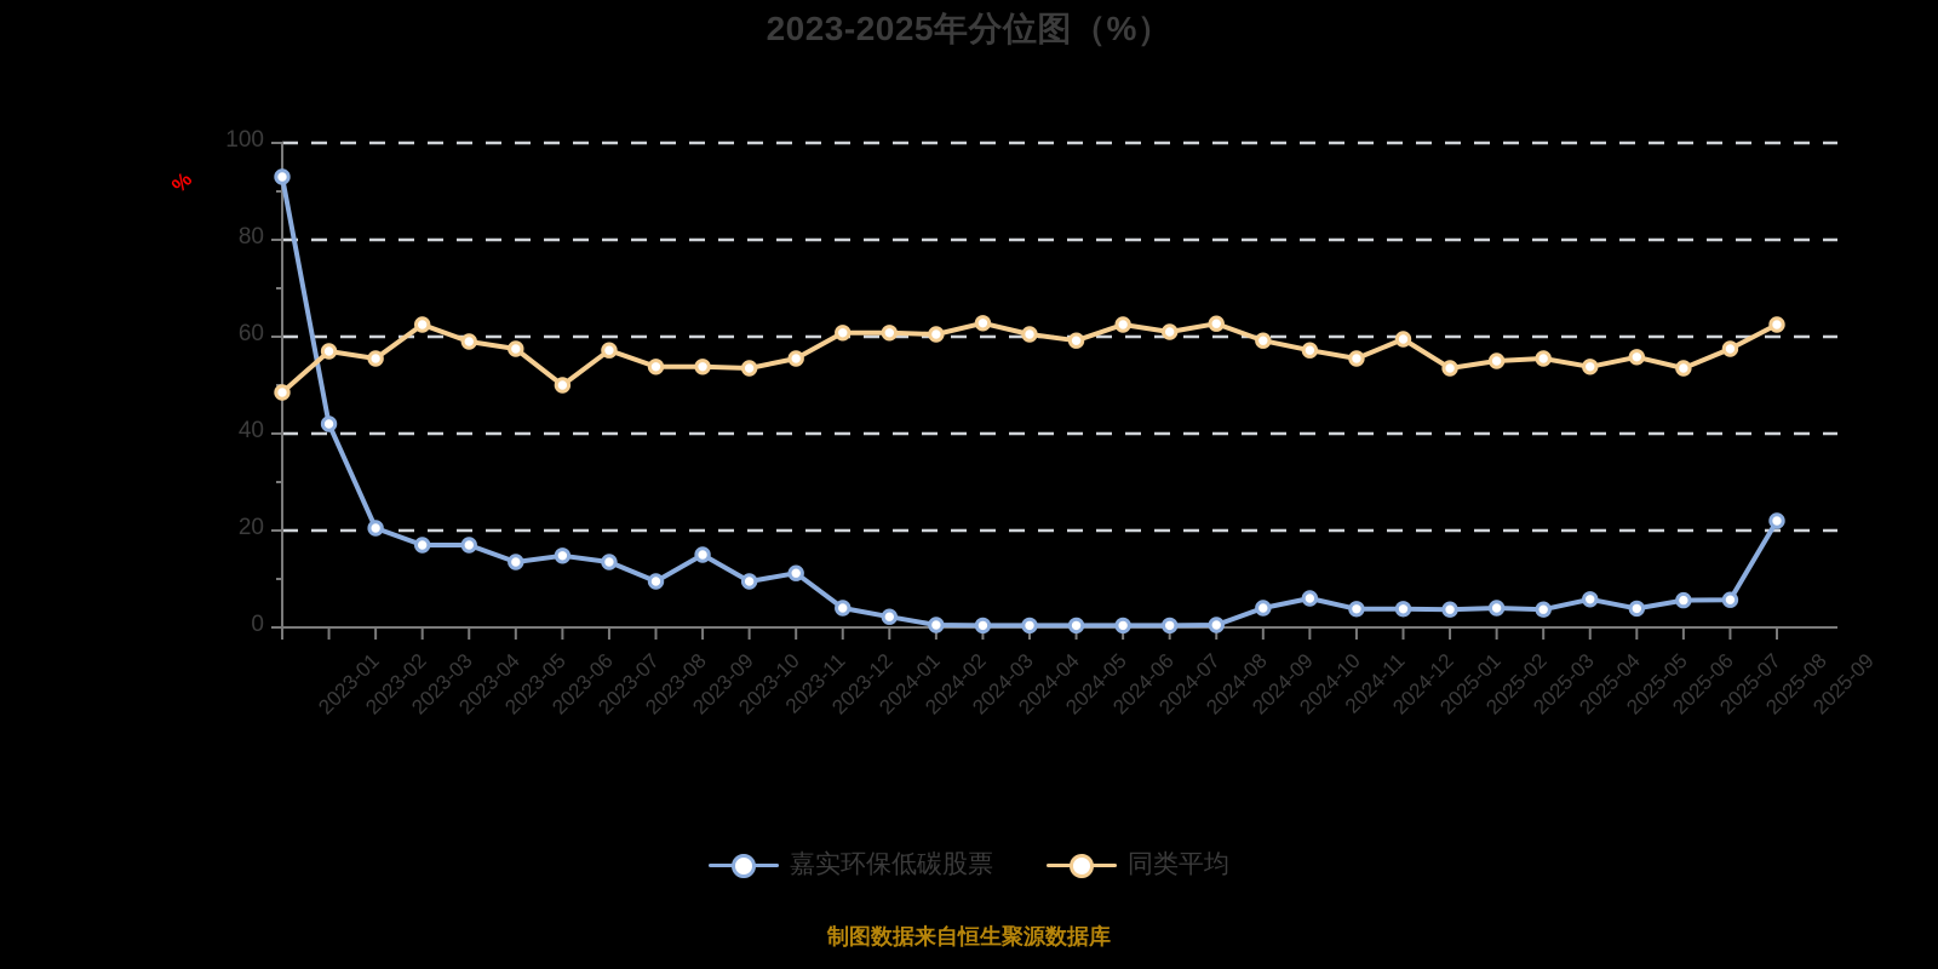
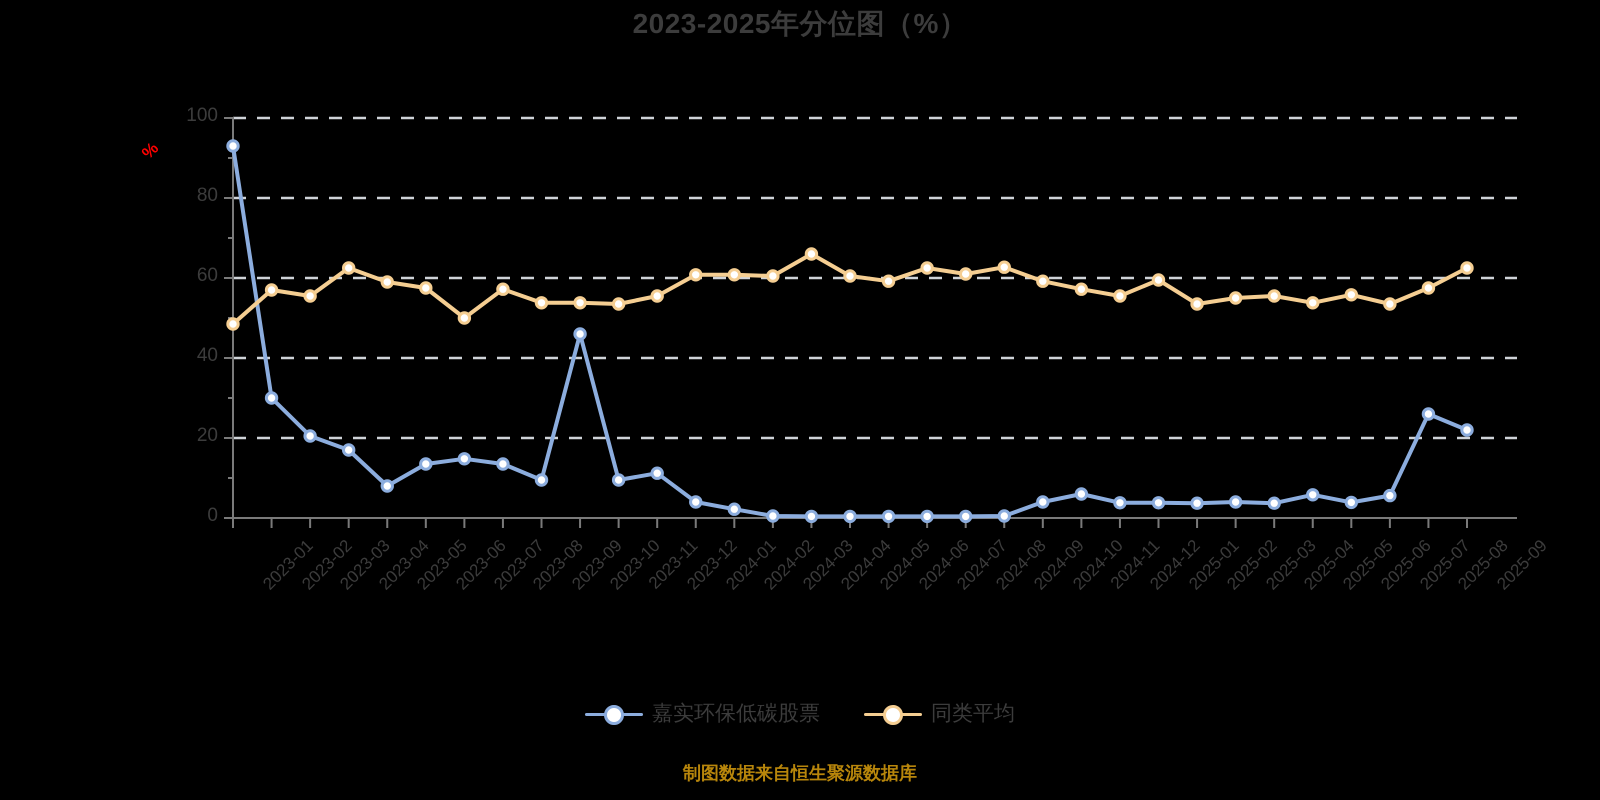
嘉实环保低碳股票/2023-02: 42 -> 30
嘉实环保低碳股票/2023-05: 17 -> 8
嘉实环保低碳股票/2023-10: 15 -> 46
同类平均/2024-04: 63 -> 66
嘉实环保低碳股票/2025-08: 6 -> 26
